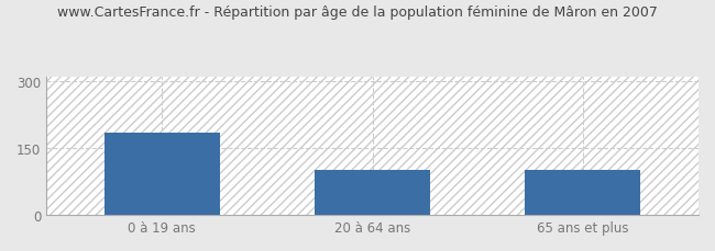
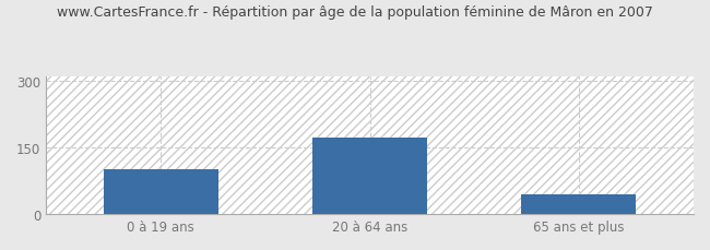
0 à 19 ans: 185 -> 100
20 à 64 ans: 100 -> 172
65 ans et plus: 100 -> 45
